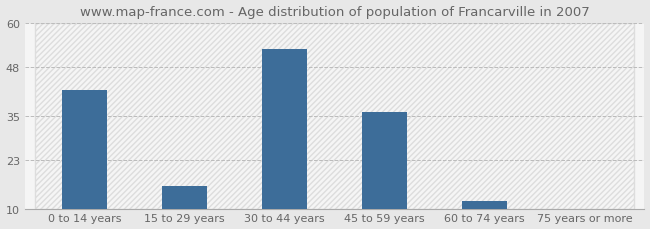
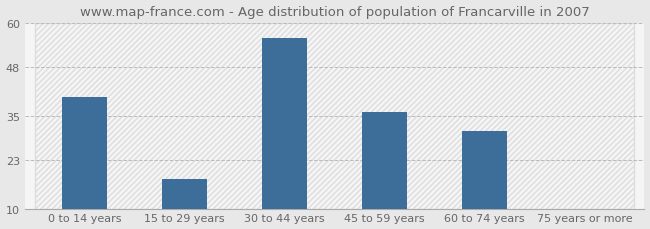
0 to 14 years: 42 -> 40
15 to 29 years: 16 -> 18
30 to 44 years: 53 -> 56
60 to 74 years: 12 -> 31
